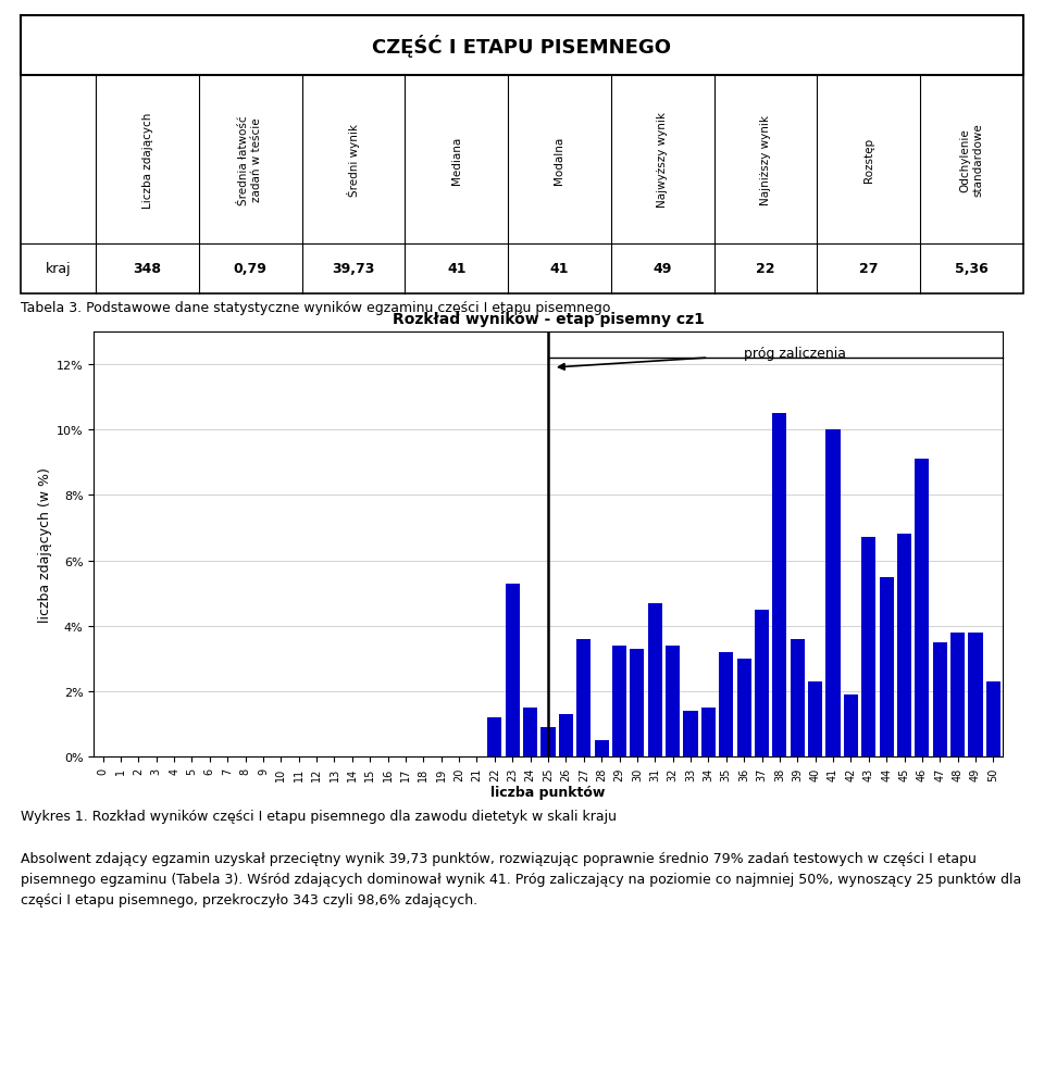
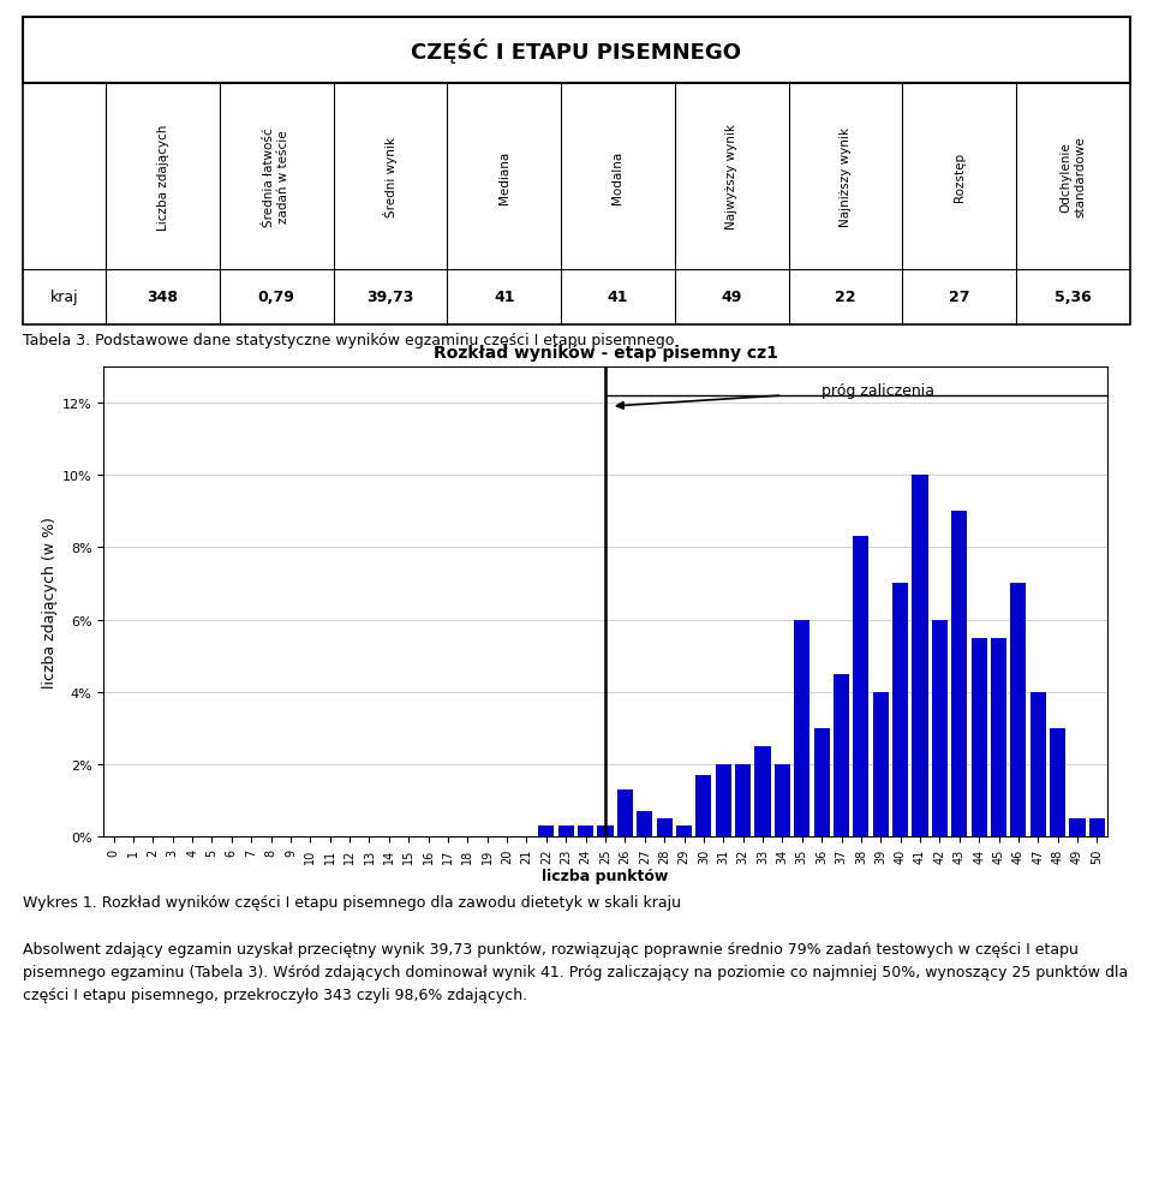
22: 1.2% -> 0.3%
23: 5.3% -> 0.3%
24: 1.5% -> 0.3%
25: 0.9% -> 0.3%
27: 3.6% -> 0.7%
29: 3.4% -> 0.3%
30: 3.3% -> 1.7%
31: 4.7% -> 2.0%
32: 3.4% -> 2.0%
33: 1.4% -> 2.5%
34: 1.5% -> 2.0%
35: 3.2% -> 6.0%
38: 10.5% -> 8.3%
39: 3.6% -> 4.0%
40: 2.3% -> 7.0%
42: 1.9% -> 6.0%
43: 6.7% -> 9.0%
45: 6.8% -> 5.5%
46: 9.1% -> 7.0%
47: 3.5% -> 4.0%
48: 3.8% -> 3.0%
49: 3.8% -> 0.5%
50: 2.3% -> 0.5%
